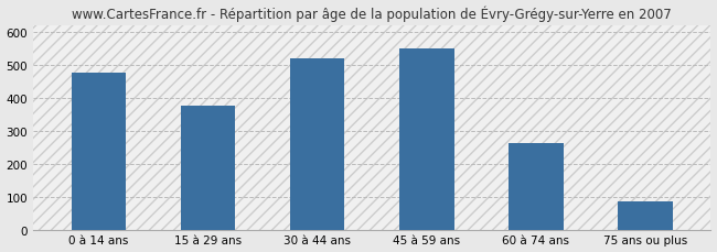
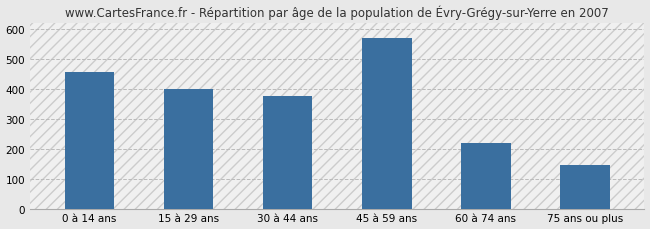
0 à 14 ans: 478 -> 455
15 à 29 ans: 375 -> 400
30 à 44 ans: 521 -> 375
45 à 59 ans: 549 -> 570
60 à 74 ans: 264 -> 220
75 ans ou plus: 84 -> 145
